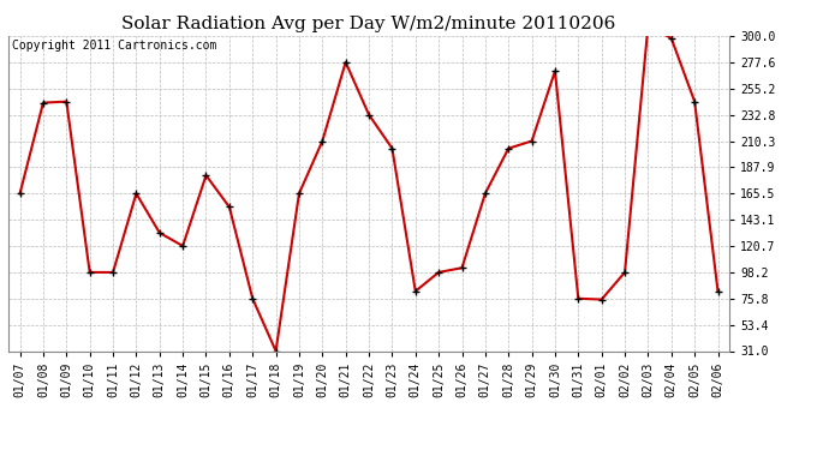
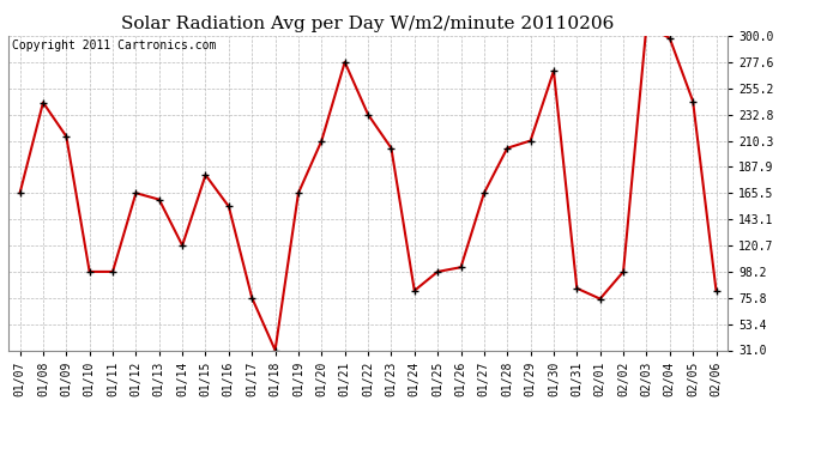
01/09: 244 -> 214
01/13: 132 -> 160
01/31: 76 -> 84
